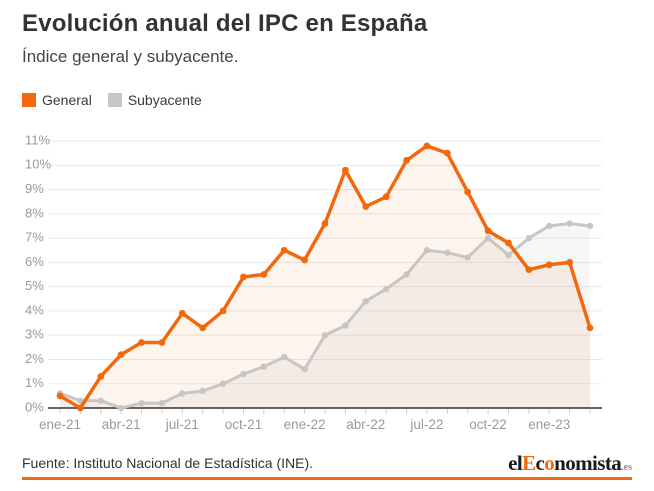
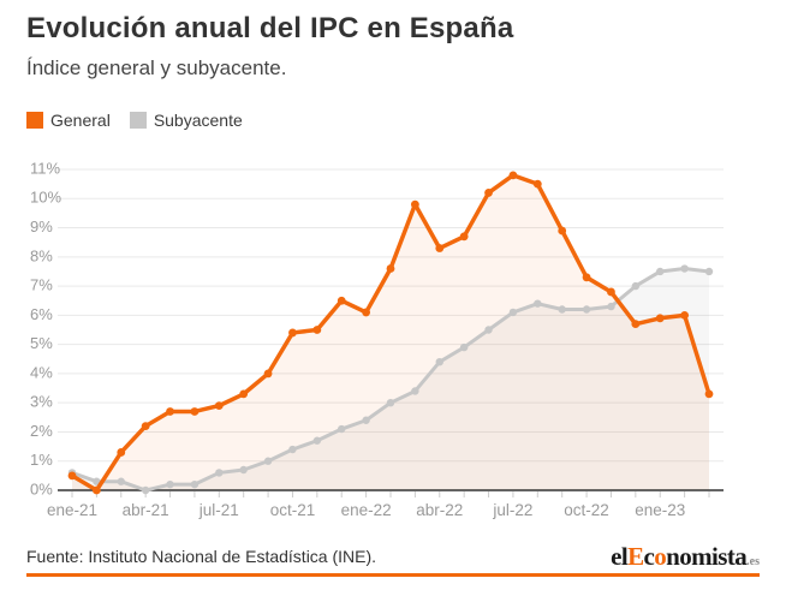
General/jul-21: 3.9% -> 2.9%
Subyacente/ene-22: 1.6% -> 2.4%
Subyacente/jul-22: 6.5% -> 6.1%
Subyacente/oct-22: 7.0% -> 6.2%
